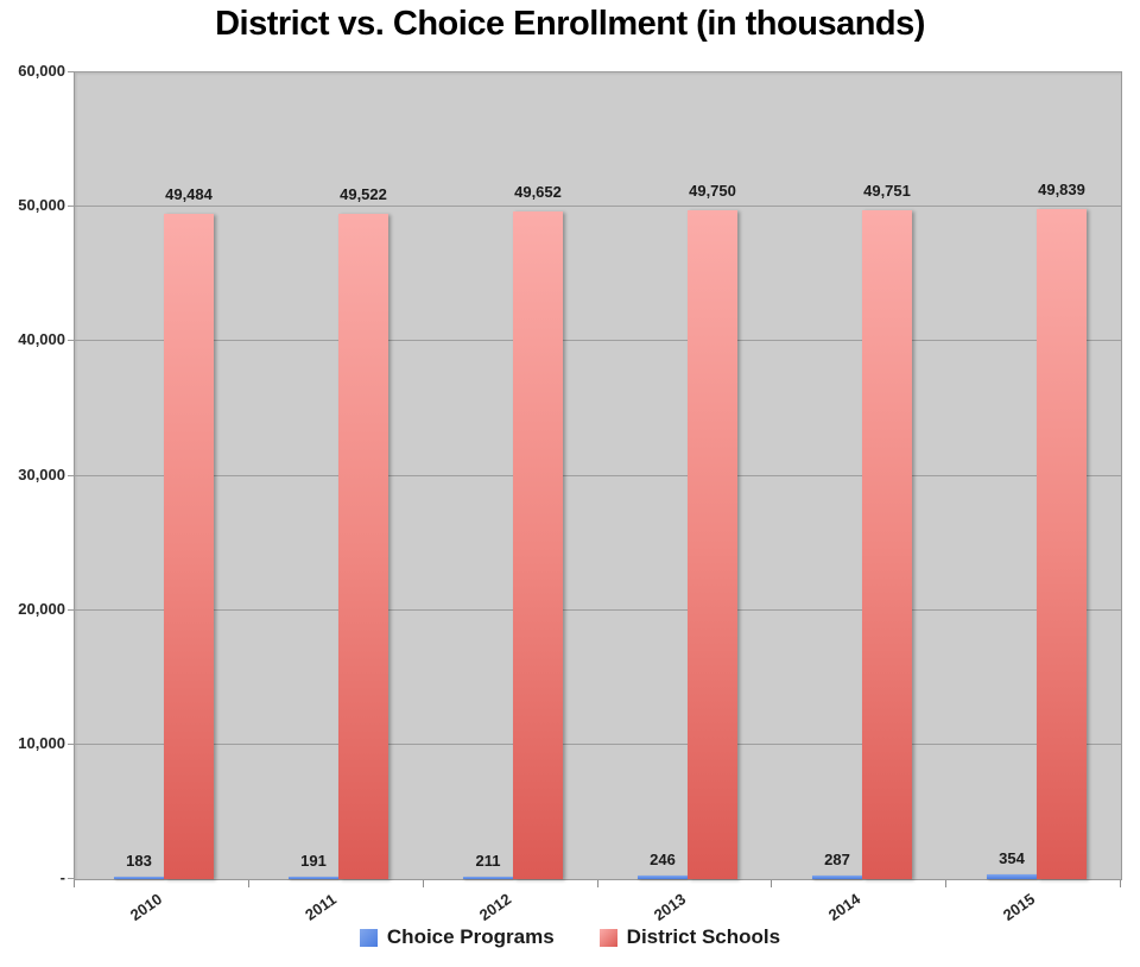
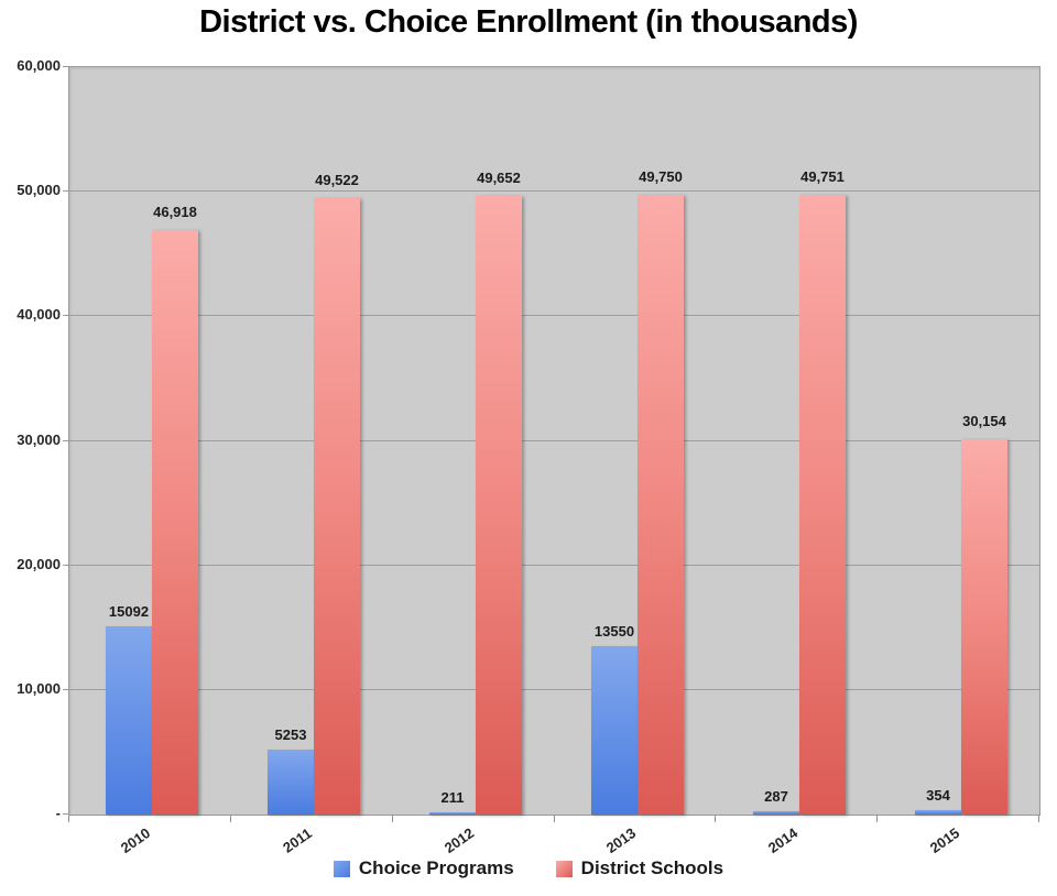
Choice Programs/2010: 183 -> 15092
District Schools/2010: 49,484 -> 46,918
Choice Programs/2011: 191 -> 5253
Choice Programs/2013: 246 -> 13550
District Schools/2015: 49,839 -> 30,154
